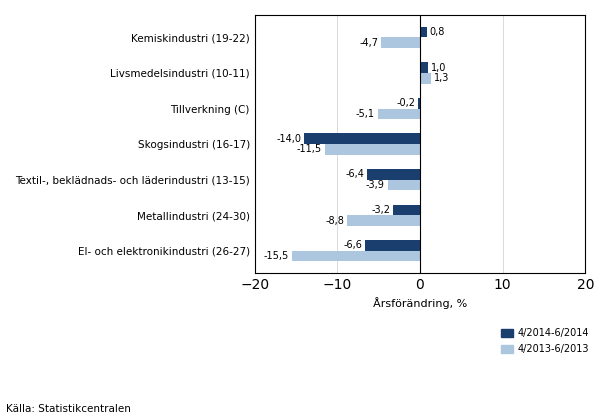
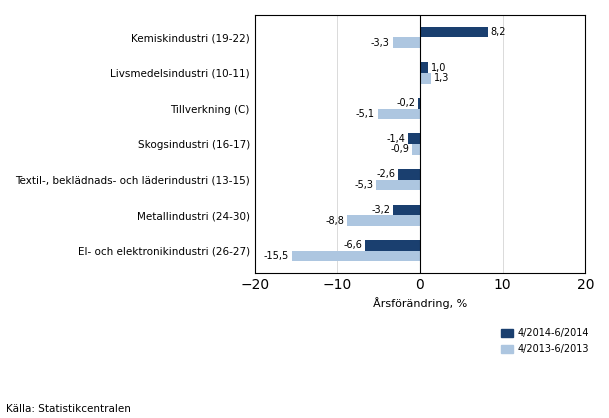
4/2014-6/2014/Kemiskindustri (19-22): 0,8 -> 8,2
4/2013-6/2013/Kemiskindustri (19-22): -4,7 -> -3,3
4/2014-6/2014/Skogsindustri (16-17): -14,0 -> -1,4
4/2013-6/2013/Skogsindustri (16-17): -11,5 -> -0,9
4/2014-6/2014/Textil-, beklädnads- och läderindustri (13-15): -6,4 -> -2,6
4/2013-6/2013/Textil-, beklädnads- och läderindustri (13-15): -3,9 -> -5,3
